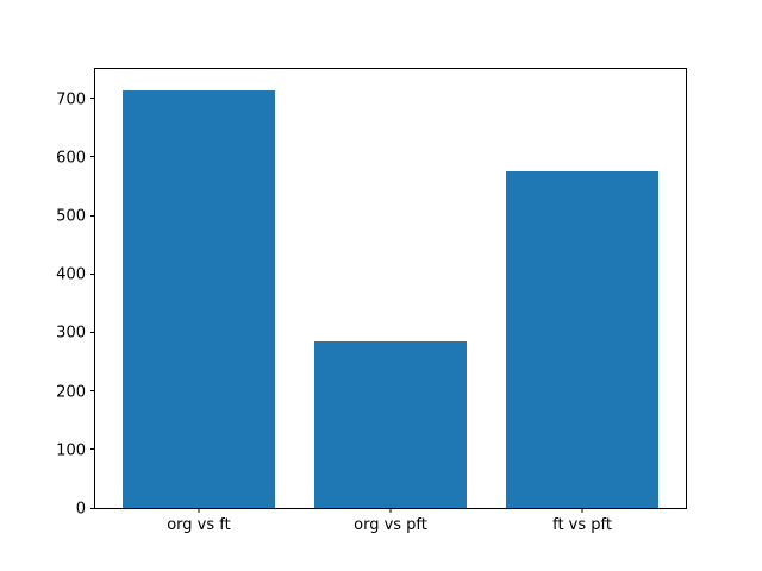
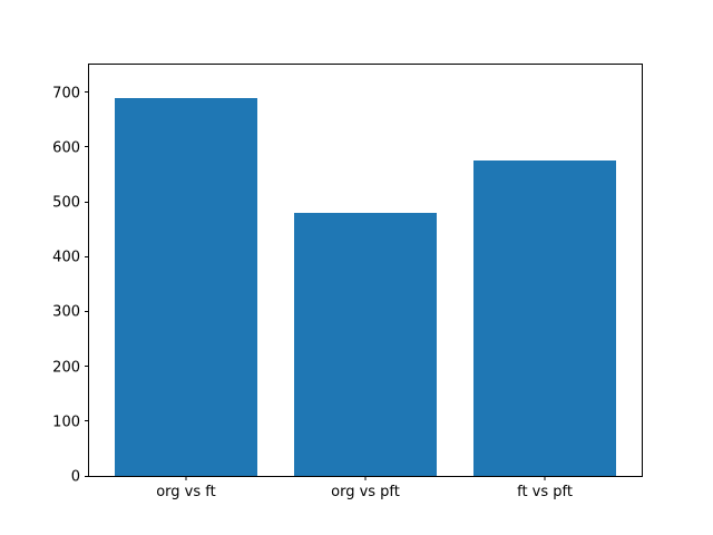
org vs ft: 710 -> 690
org vs pft: 280 -> 480
